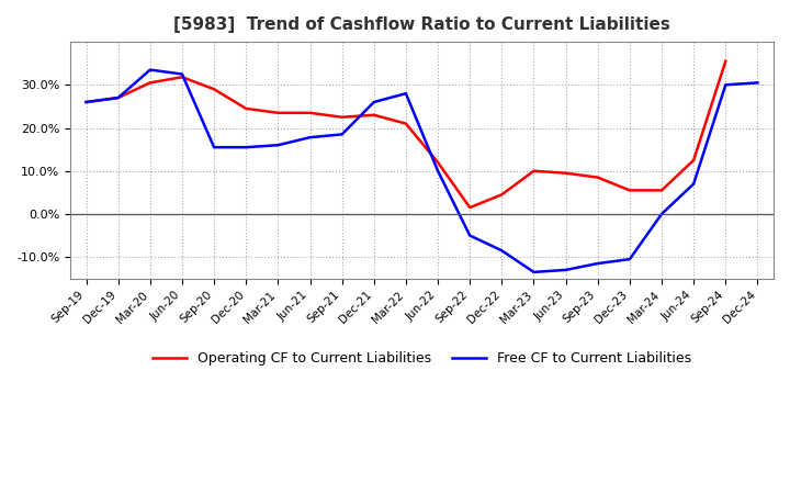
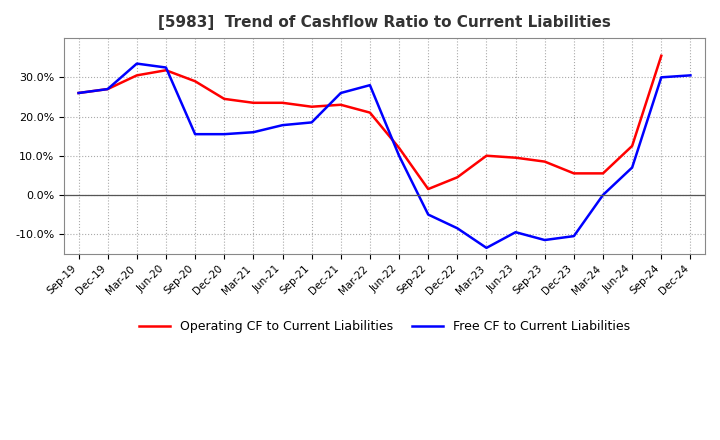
Free CF to Current Liabilities/Jun-23: -13.0% -> -9.5%
